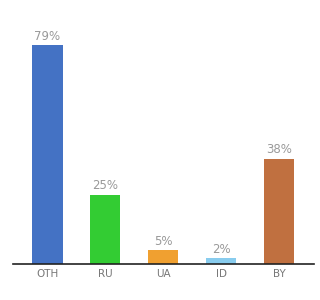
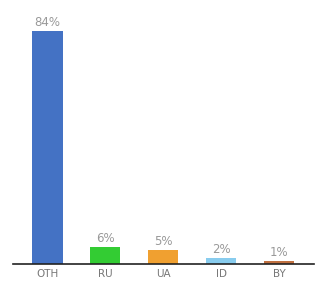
OTH: 79% -> 84%
RU: 25% -> 6%
BY: 38% -> 1%
